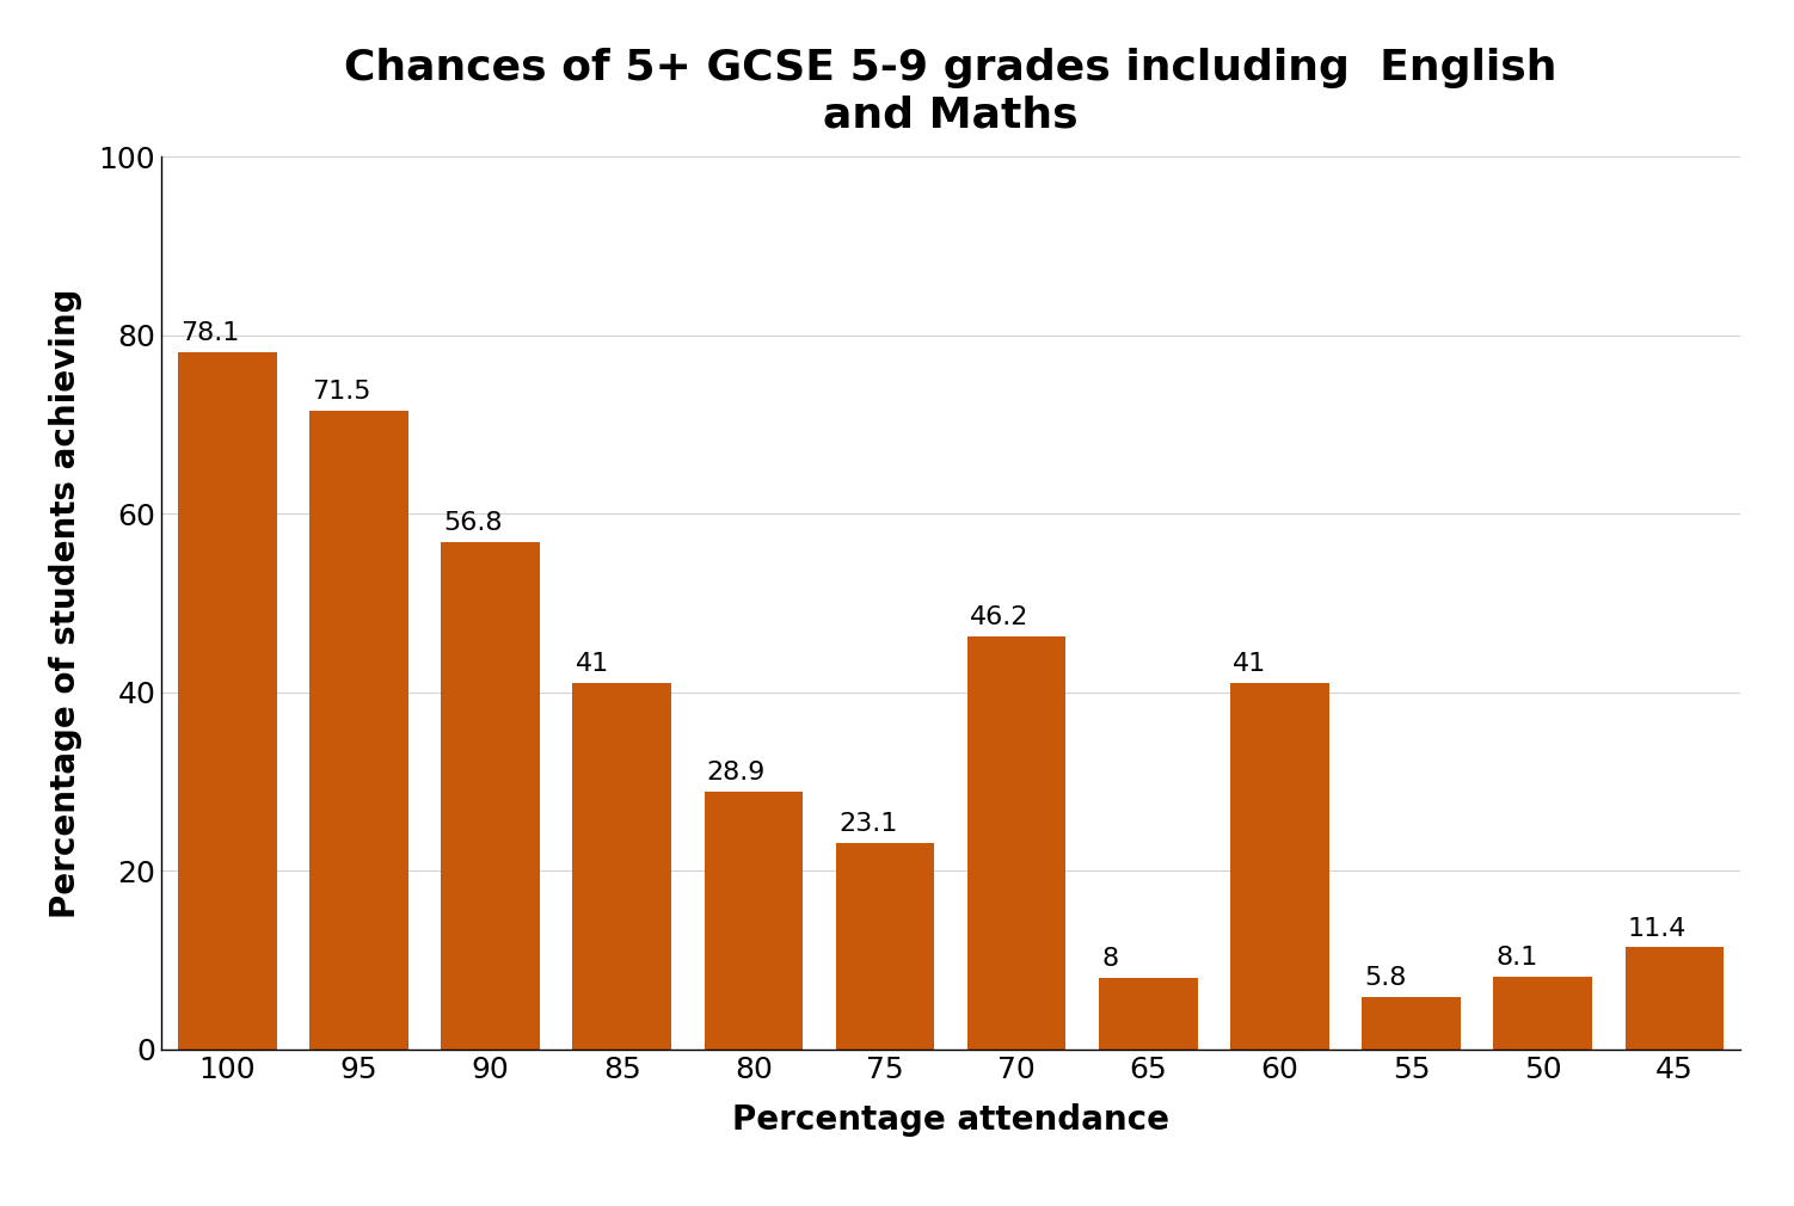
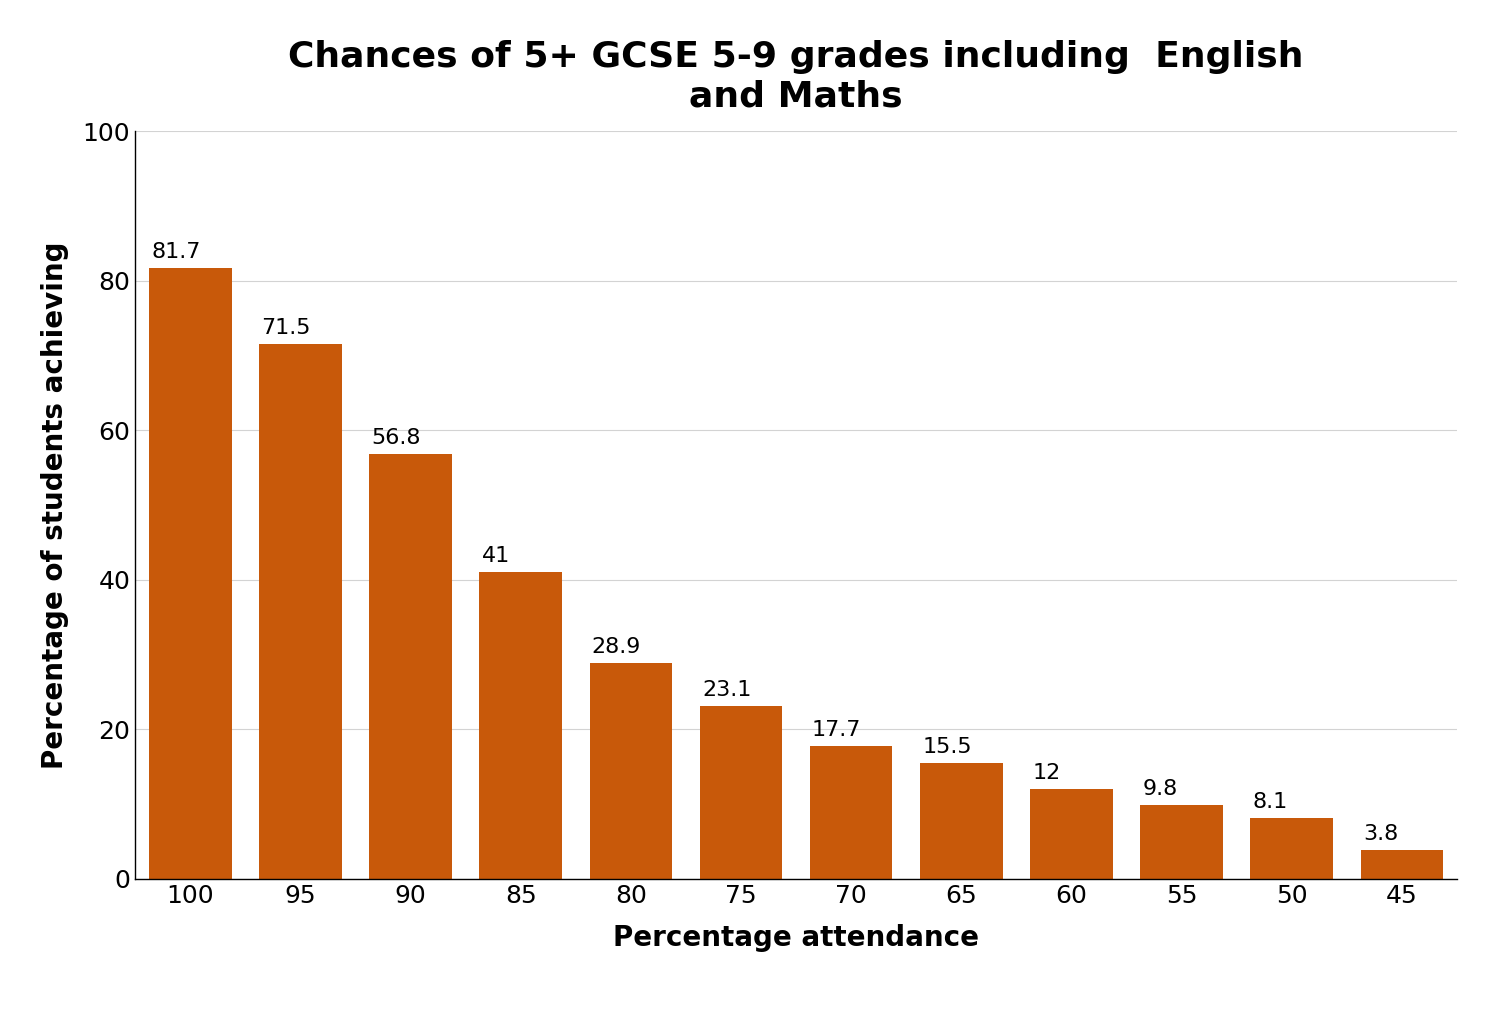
100: 78.1 -> 81.7
70: 46.2 -> 17.7
65: 8 -> 15.5
60: 41 -> 12
55: 5.8 -> 9.8
45: 11.4 -> 3.8
